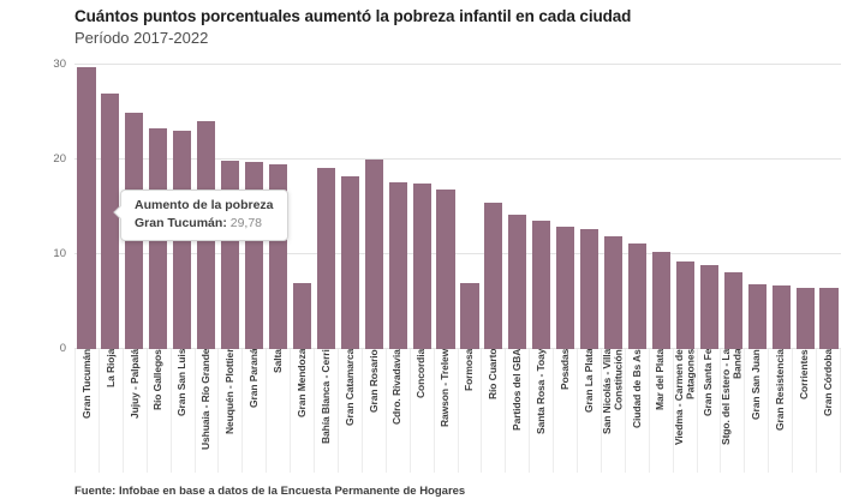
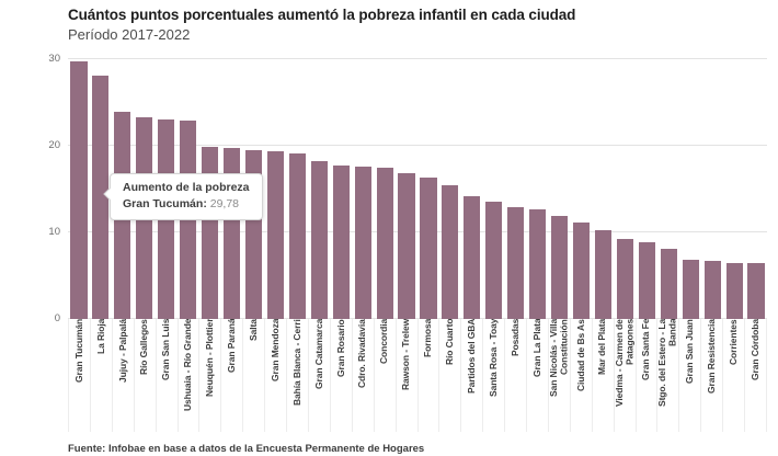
La Rioja: 27 -> 28
Jujuy - Palpalá: 25 -> 24
Ushuaia - Río Grande: 24 -> 23
Gran Mendoza: 7 -> 19
Gran Rosario: 20 -> 18
Formosa: 7 -> 16
